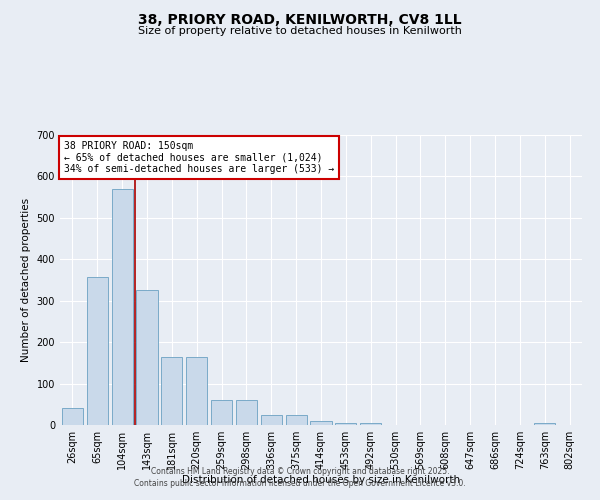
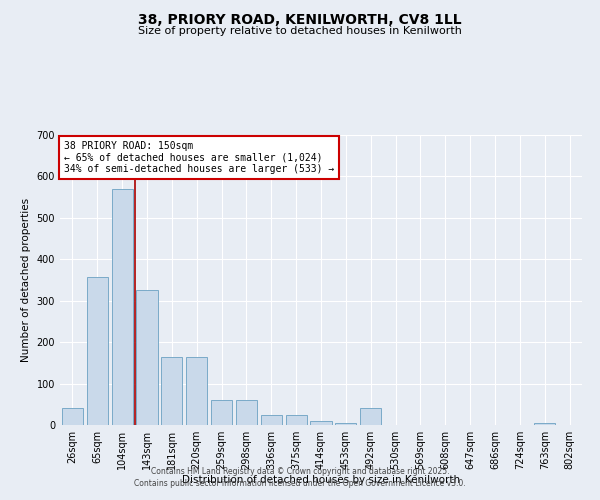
492sqm: 5 -> 40
